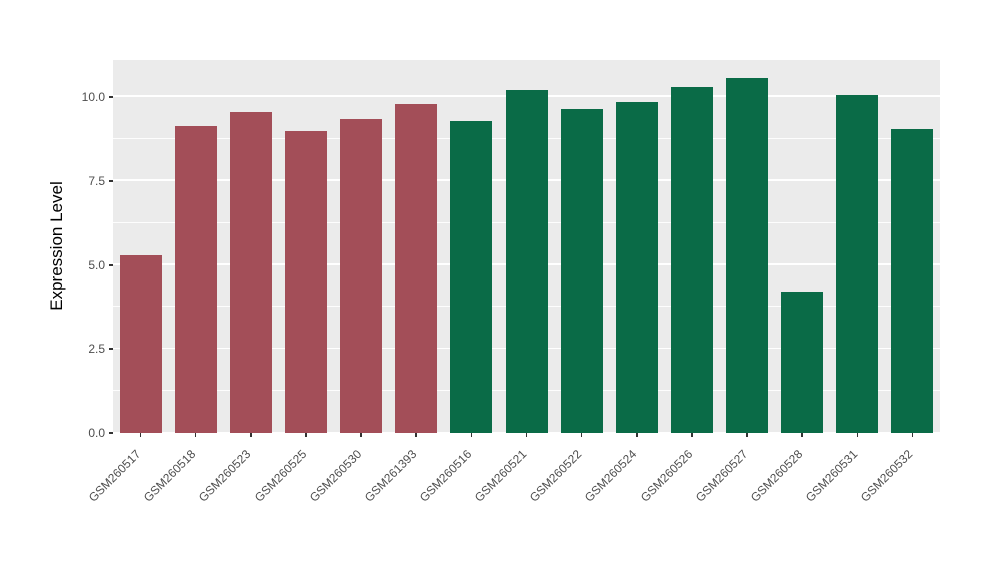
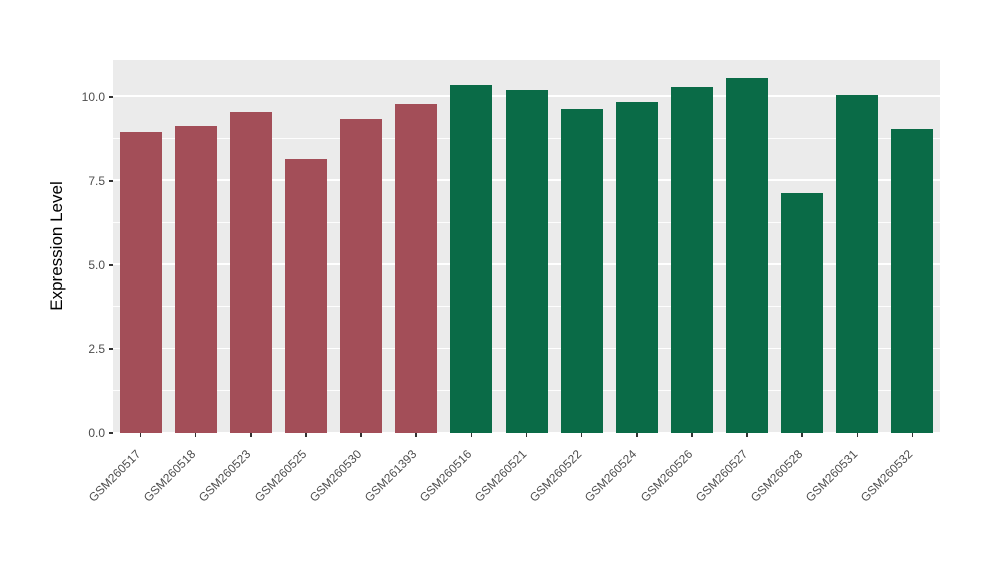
GSM260517: 5.3 -> 8.9
GSM260525: 9.0 -> 8.2
GSM260516: 9.3 -> 10.3
GSM260528: 4.2 -> 7.2
